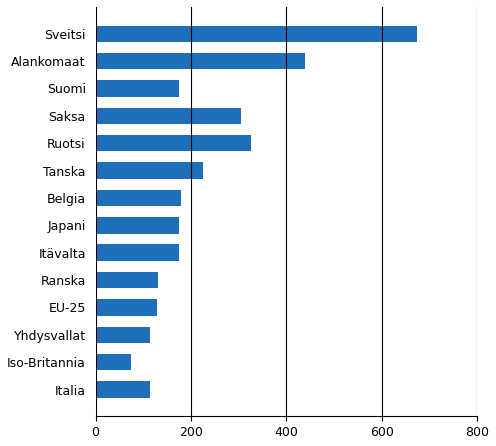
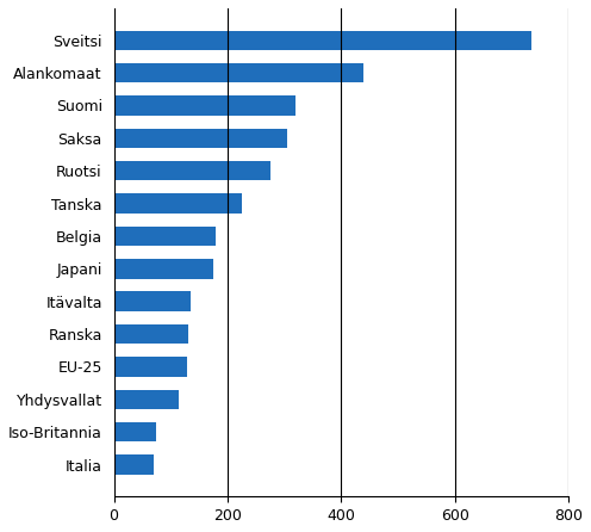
Sveitsi: 675 -> 735
Suomi: 175 -> 320
Ruotsi: 325 -> 275
Itävalta: 175 -> 135
Italia: 115 -> 70
